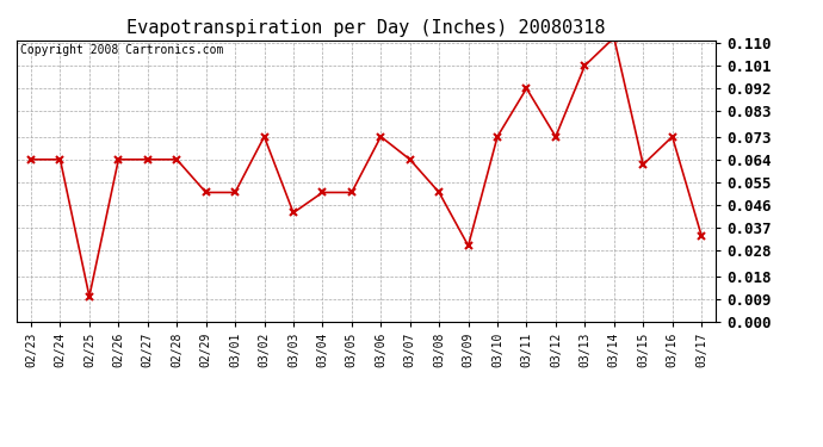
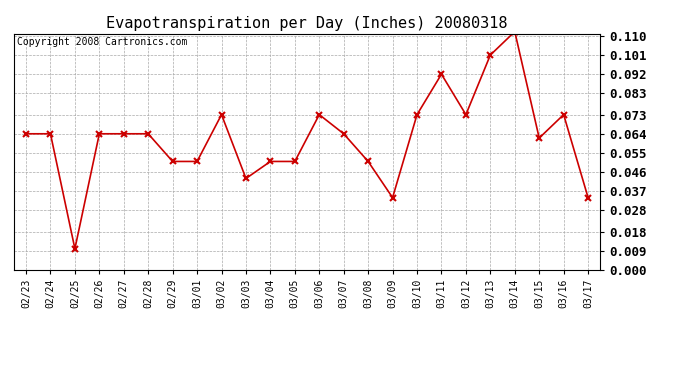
03/09: 0.030 -> 0.034
